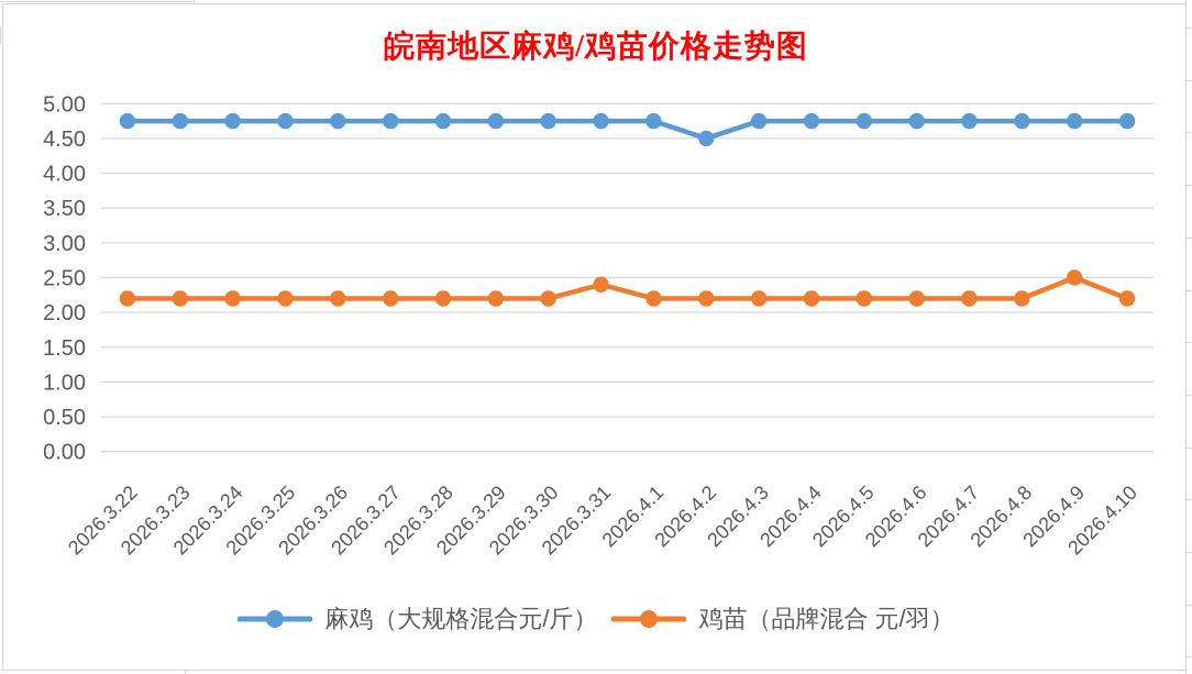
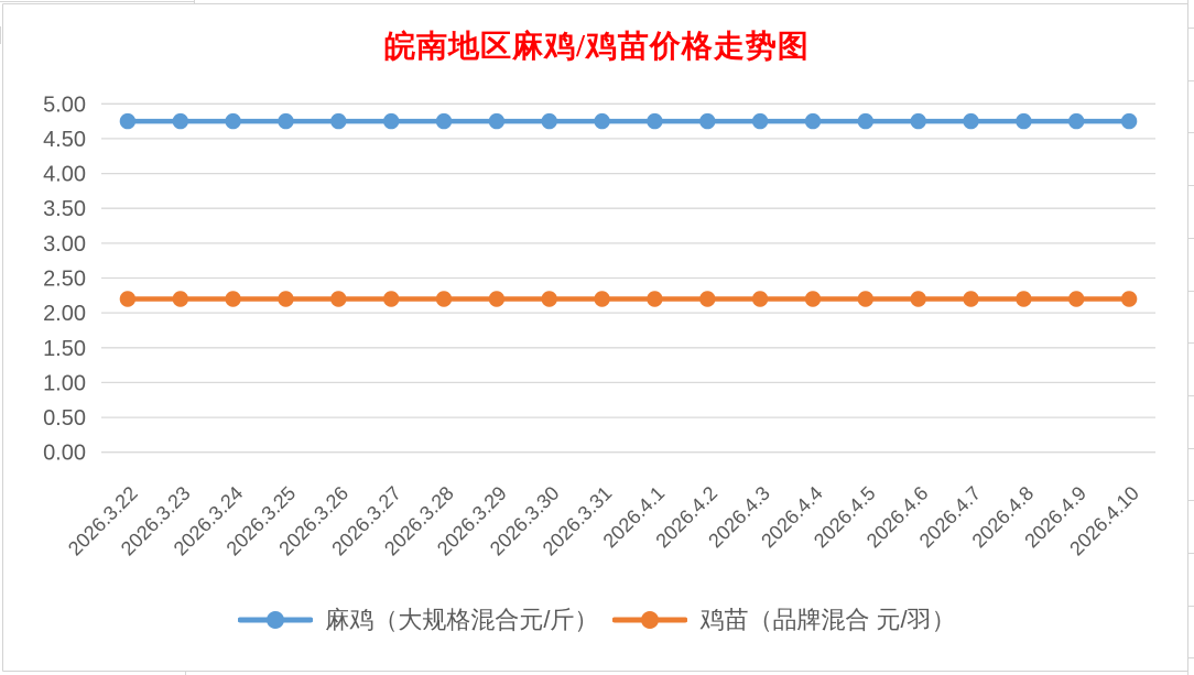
鸡苗（品牌混合 元/羽）/2026.3.31: 2.4 -> 2.2
麻鸡（大规格混合元/斤）/2026.4.2: 4.5 -> 4.8
鸡苗（品牌混合 元/羽）/2026.4.9: 2.5 -> 2.2
